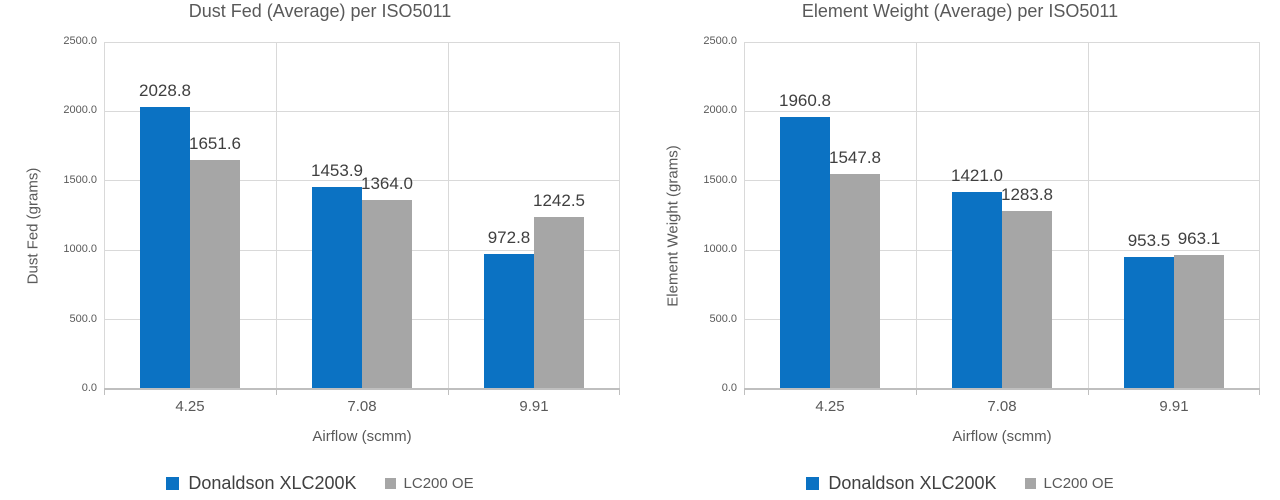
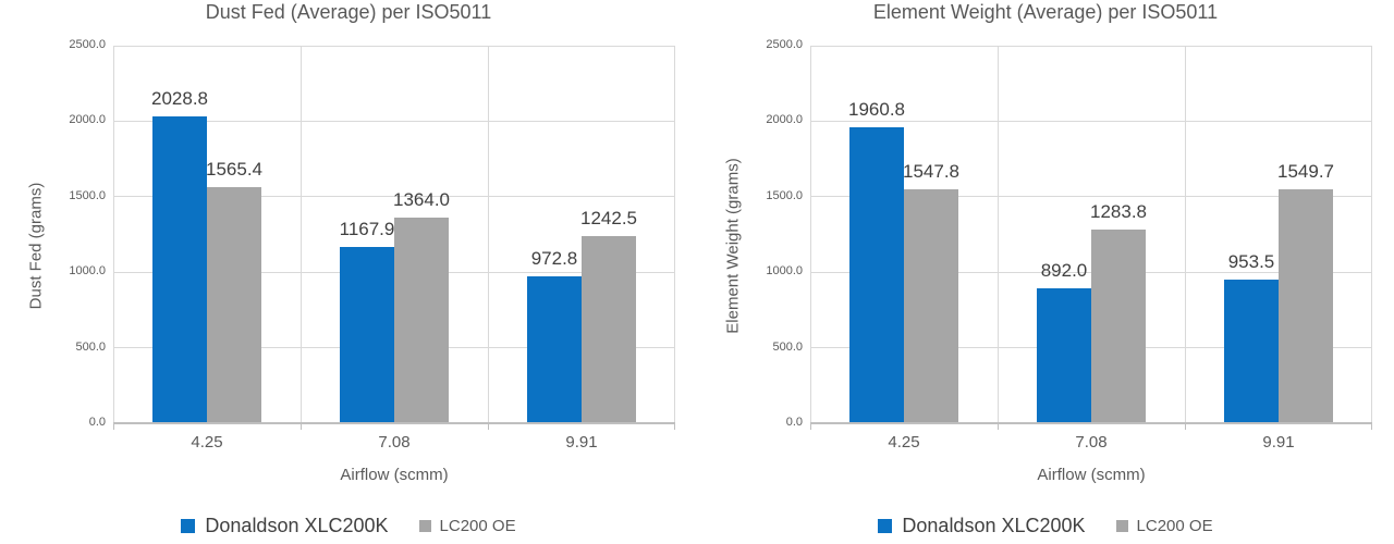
Dust Fed (Average) per ISO5011/LC200 OE/4.25: 1651.6 -> 1565.4
Dust Fed (Average) per ISO5011/Donaldson XLC200K/7.08: 1453.9 -> 1167.9
Element Weight (Average) per ISO5011/Donaldson XLC200K/7.08: 1421.0 -> 892.0
Element Weight (Average) per ISO5011/LC200 OE/9.91: 963.1 -> 1549.7
